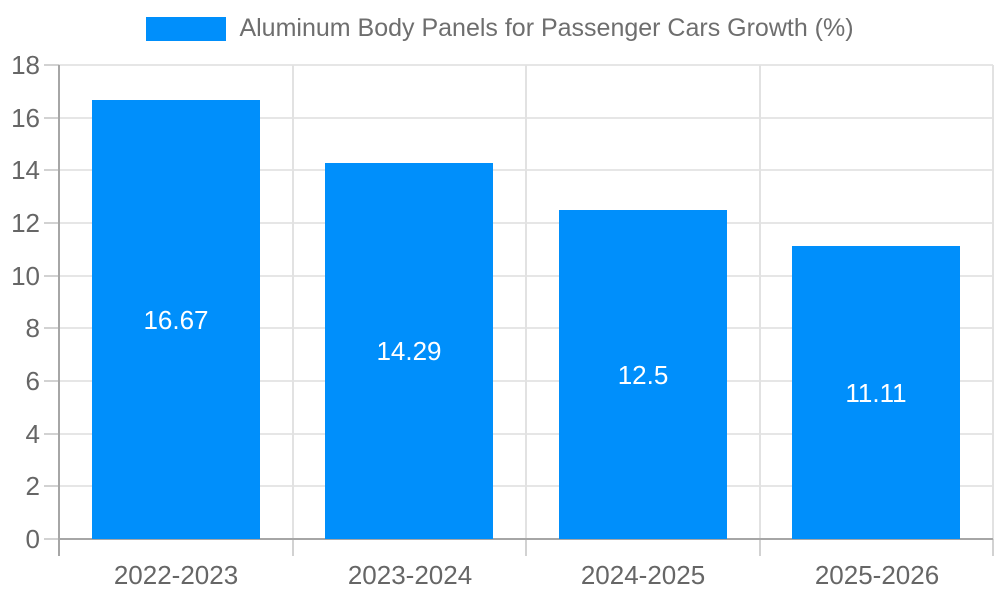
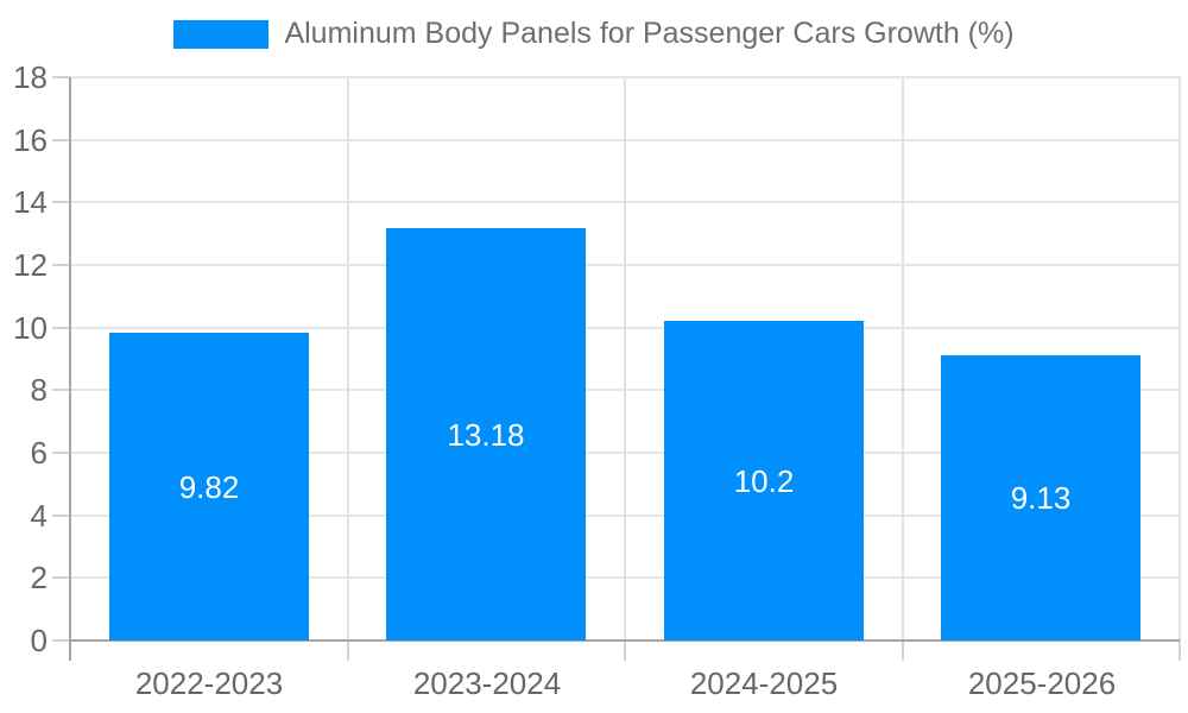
2022-2023: 16.67 -> 9.82
2023-2024: 14.29 -> 13.18
2024-2025: 12.5 -> 10.2
2025-2026: 11.11 -> 9.13
